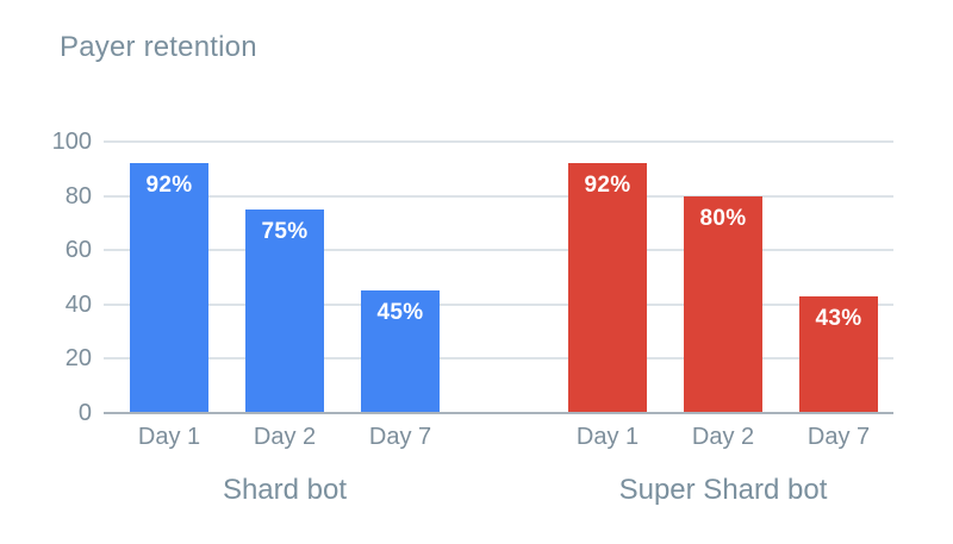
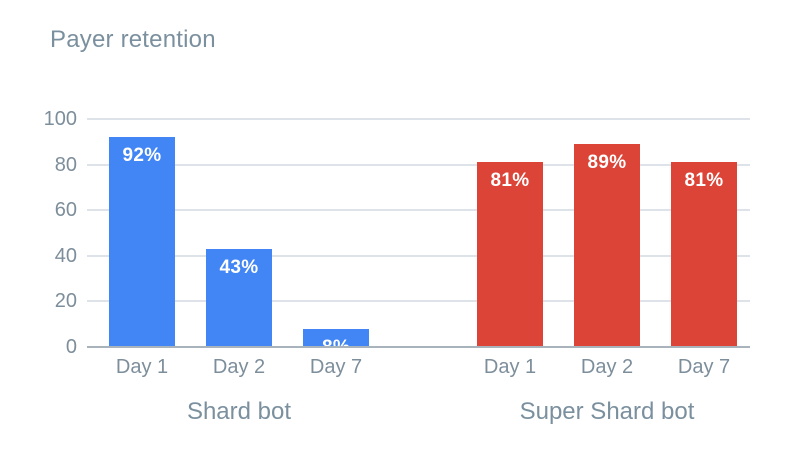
Super Shard bot/Day 1: 92% -> 81%
Shard bot/Day 2: 75% -> 43%
Super Shard bot/Day 2: 80% -> 89%
Shard bot/Day 7: 45% -> 8%
Super Shard bot/Day 7: 43% -> 81%
